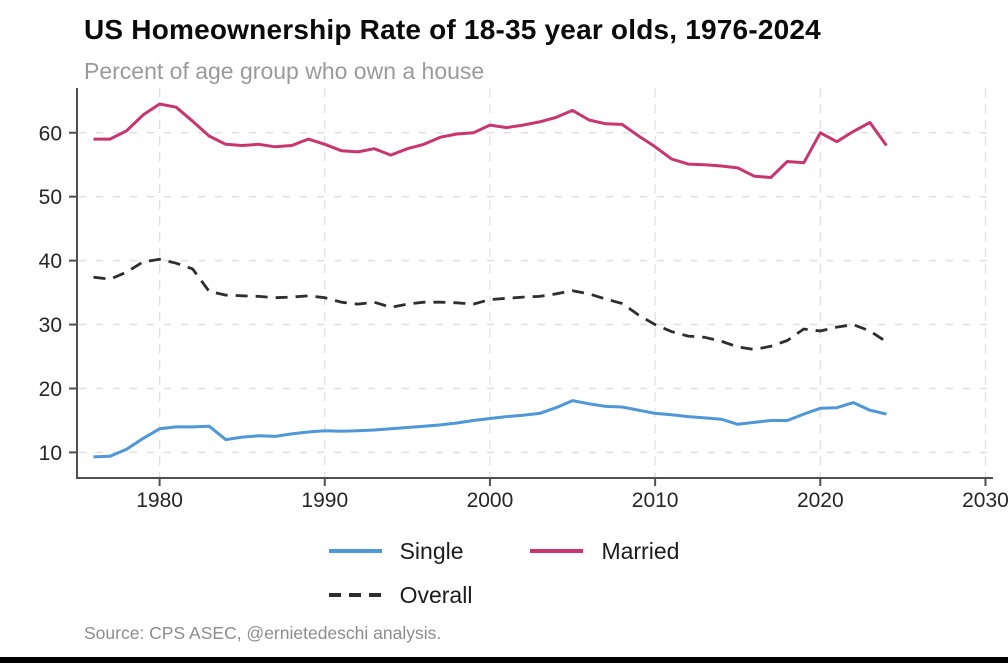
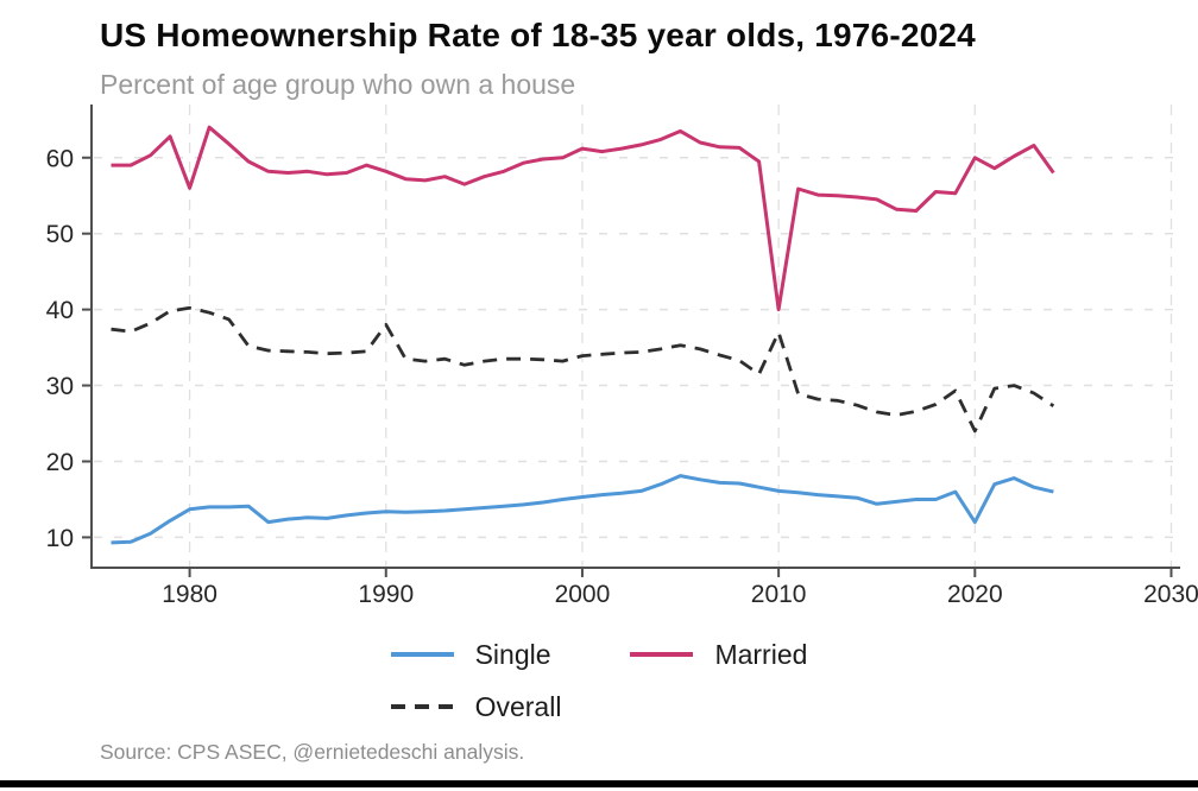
Married/1980: 64 -> 56
Overall/1990: 34 -> 38
Married/2010: 58 -> 40
Overall/2010: 30 -> 37
Single/2020: 17 -> 12
Overall/2020: 29 -> 24
